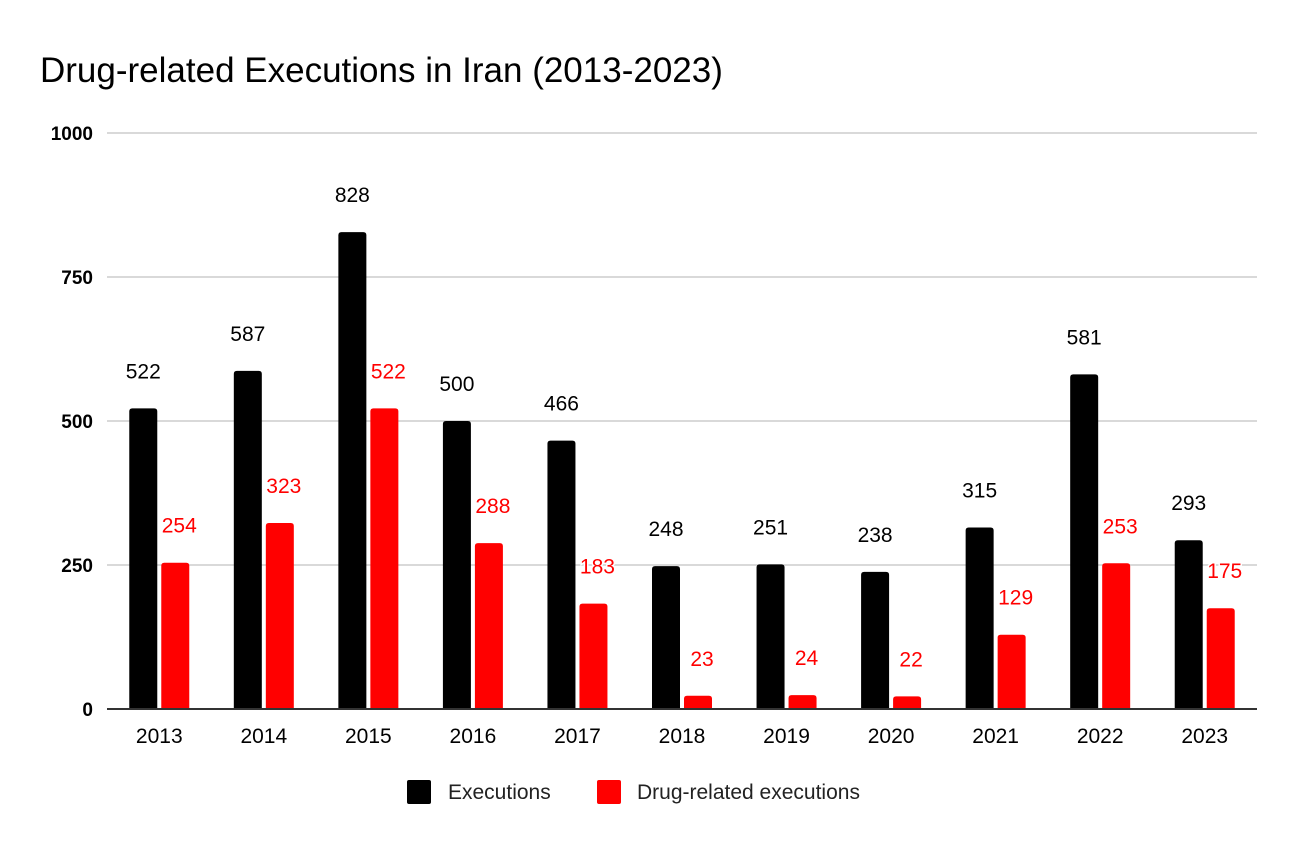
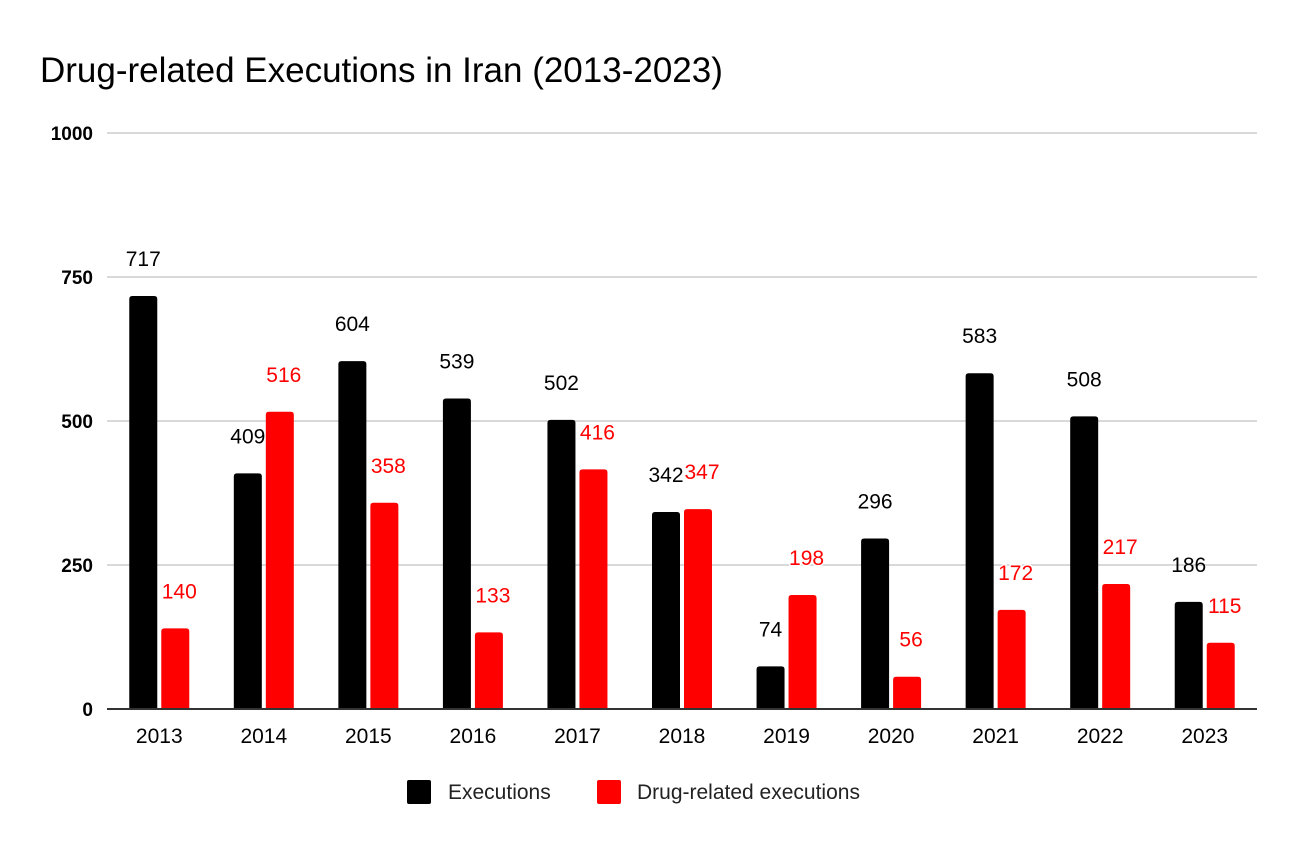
Executions/2013: 522 -> 717
Drug-related executions/2013: 254 -> 140
Executions/2014: 587 -> 409
Drug-related executions/2014: 323 -> 516
Executions/2015: 828 -> 604
Drug-related executions/2015: 522 -> 358
Executions/2016: 500 -> 539
Drug-related executions/2016: 288 -> 133
Executions/2017: 466 -> 502
Drug-related executions/2017: 183 -> 416
Executions/2018: 248 -> 342
Drug-related executions/2018: 23 -> 347
Executions/2019: 251 -> 74
Drug-related executions/2019: 24 -> 198
Executions/2020: 238 -> 296
Drug-related executions/2020: 22 -> 56
Executions/2021: 315 -> 583
Drug-related executions/2021: 129 -> 172
Executions/2022: 581 -> 508
Drug-related executions/2022: 253 -> 217
Executions/2023: 293 -> 186
Drug-related executions/2023: 175 -> 115
